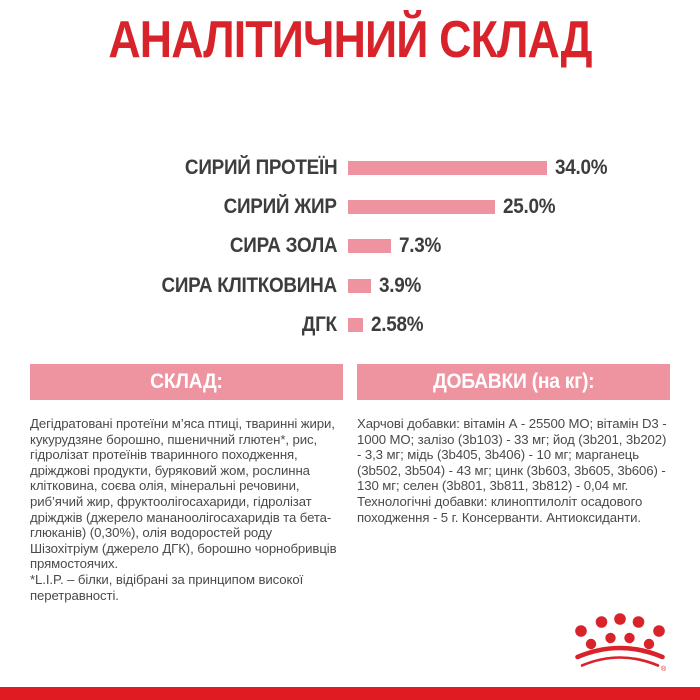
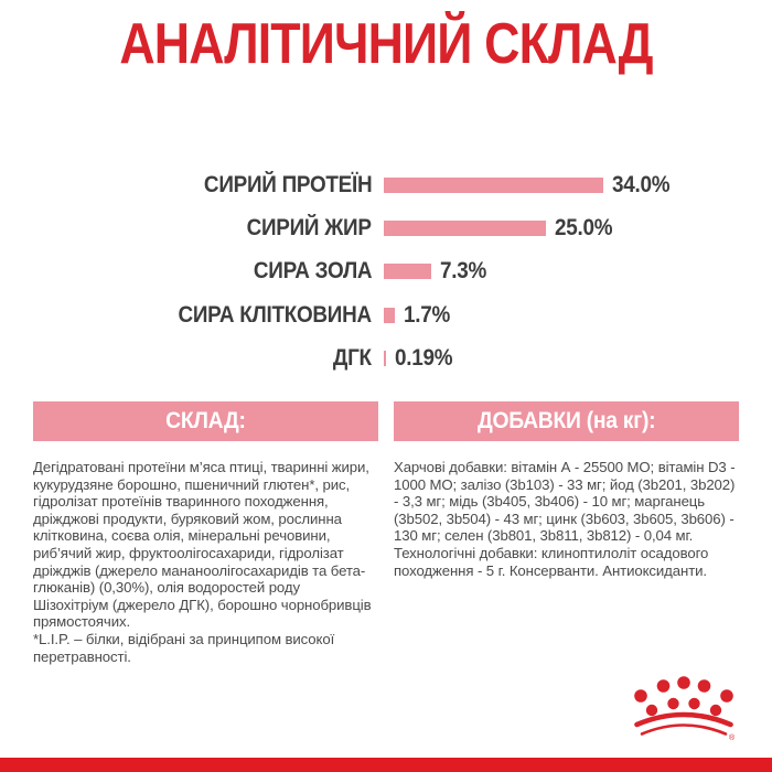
СИРА КЛІТКОВИНА: 3.9% -> 1.7%
ДГК: 2.58% -> 0.19%
